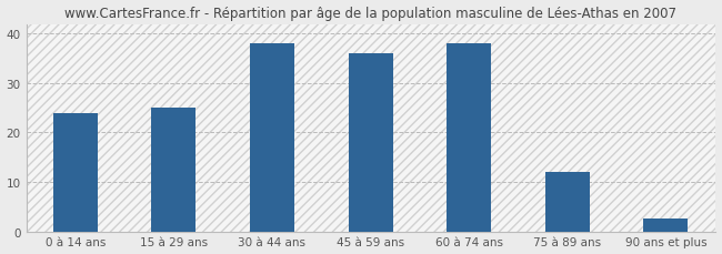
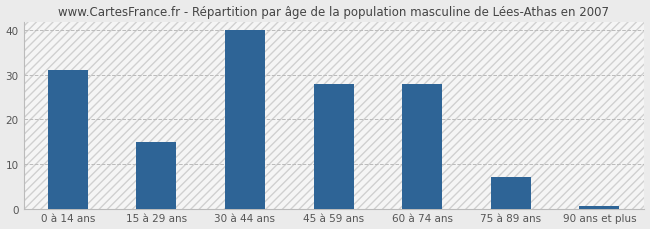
0 à 14 ans: 24.0 -> 31.0
15 à 29 ans: 25.0 -> 15.0
30 à 44 ans: 38.0 -> 40.0
45 à 59 ans: 36.0 -> 28.0
60 à 74 ans: 38.0 -> 28.0
75 à 89 ans: 12.0 -> 7.0
90 ans et plus: 2.5 -> 0.5
